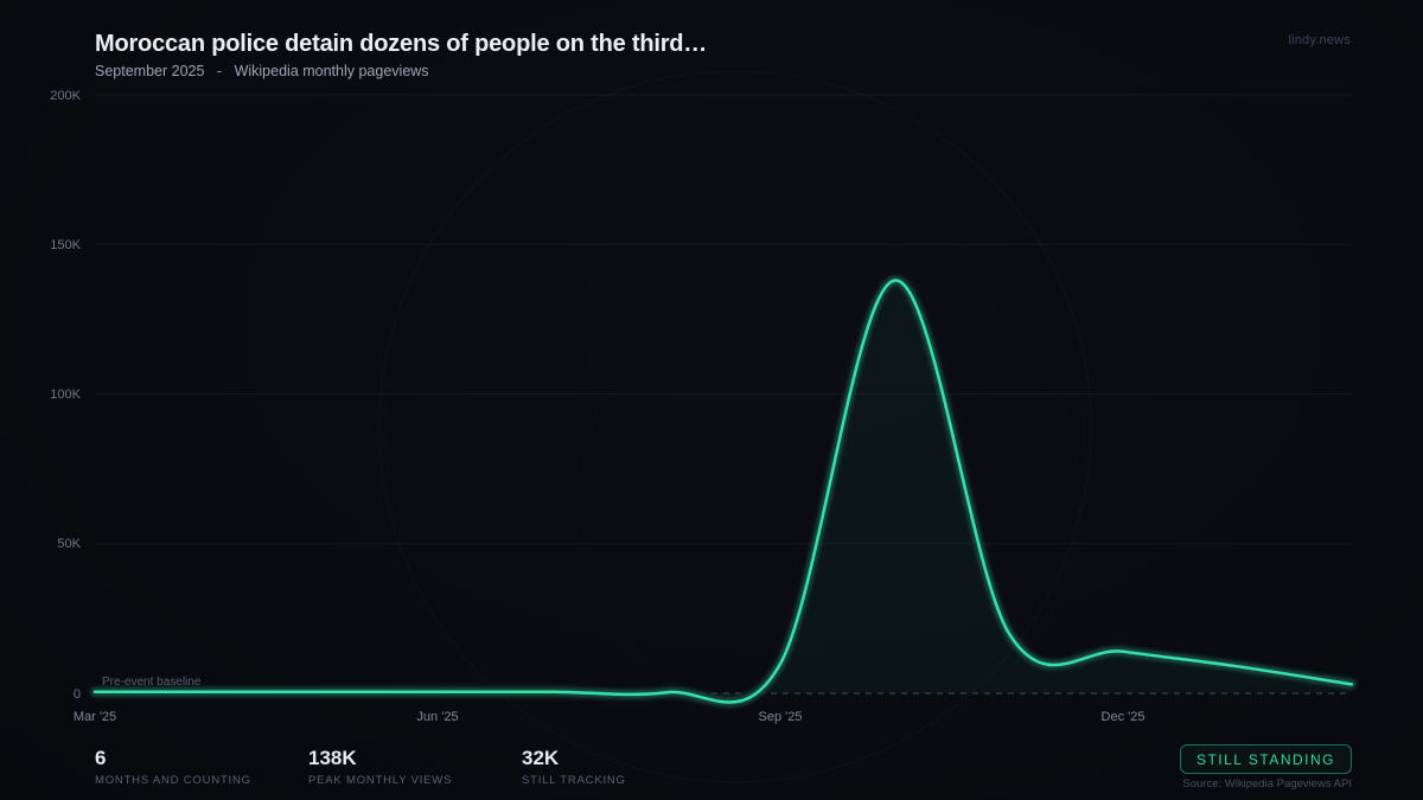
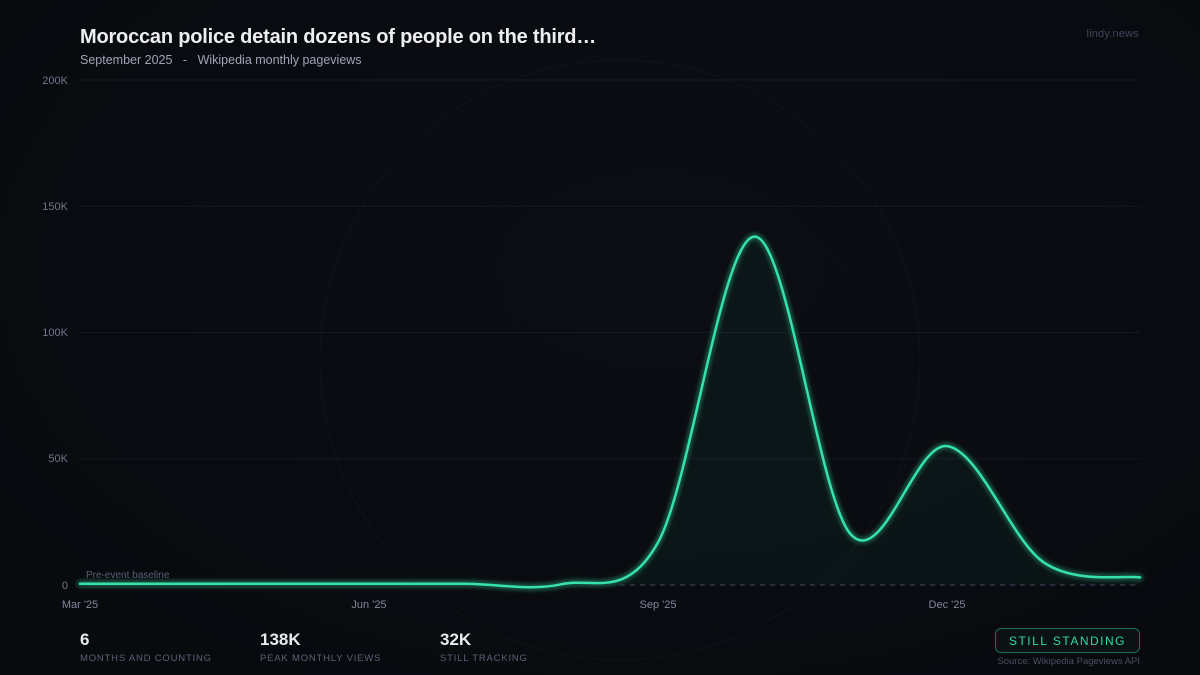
Sep '25: 10K -> 17K
Dec '25: 14K -> 55K
